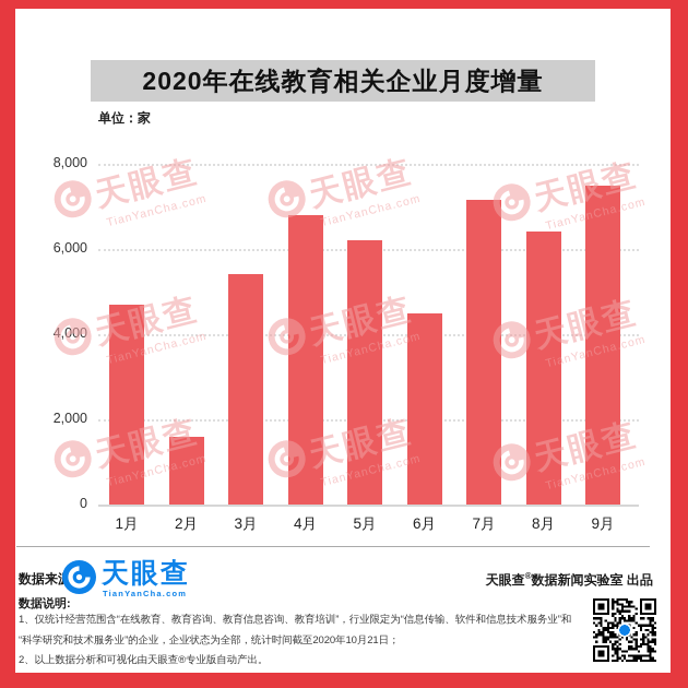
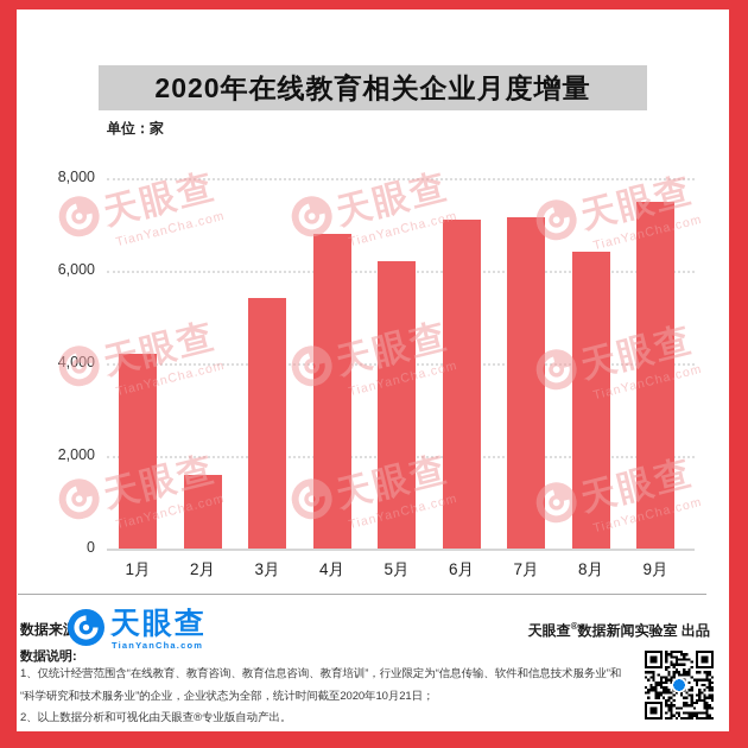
1月: 4700 -> 4200
6月: 4500 -> 7100
